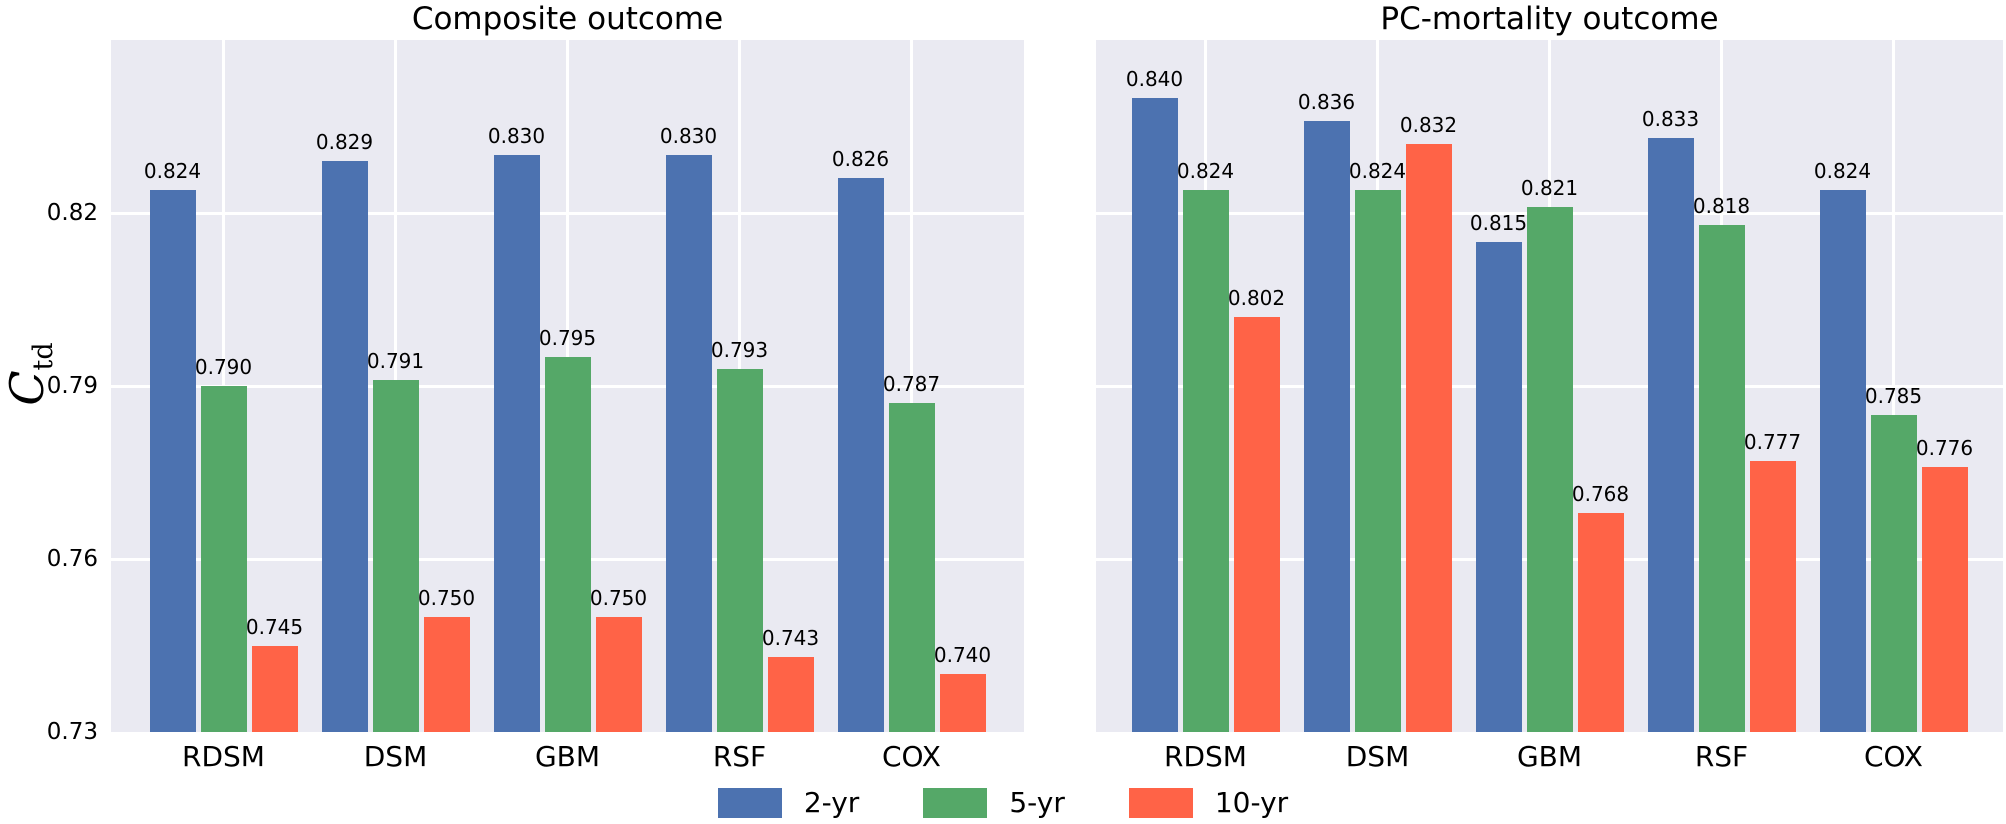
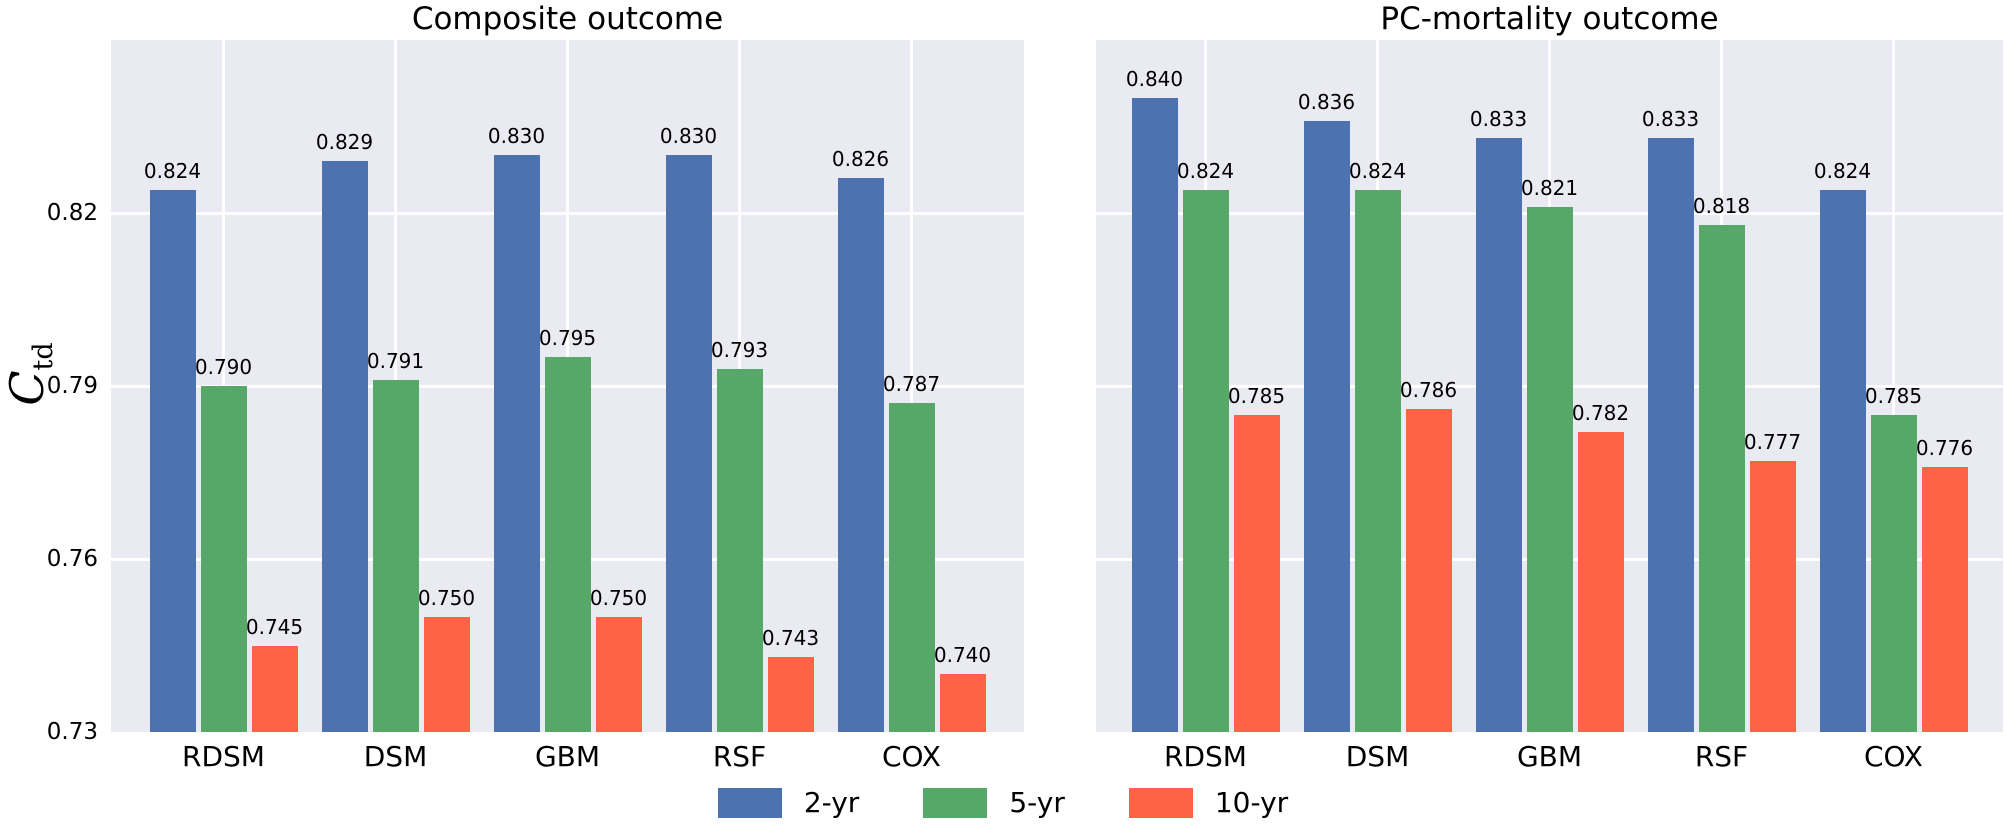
PC-mortality outcome/10-yr/RDSM: 0.802 -> 0.785
PC-mortality outcome/10-yr/DSM: 0.832 -> 0.786
PC-mortality outcome/2-yr/GBM: 0.815 -> 0.833
PC-mortality outcome/10-yr/GBM: 0.768 -> 0.782
